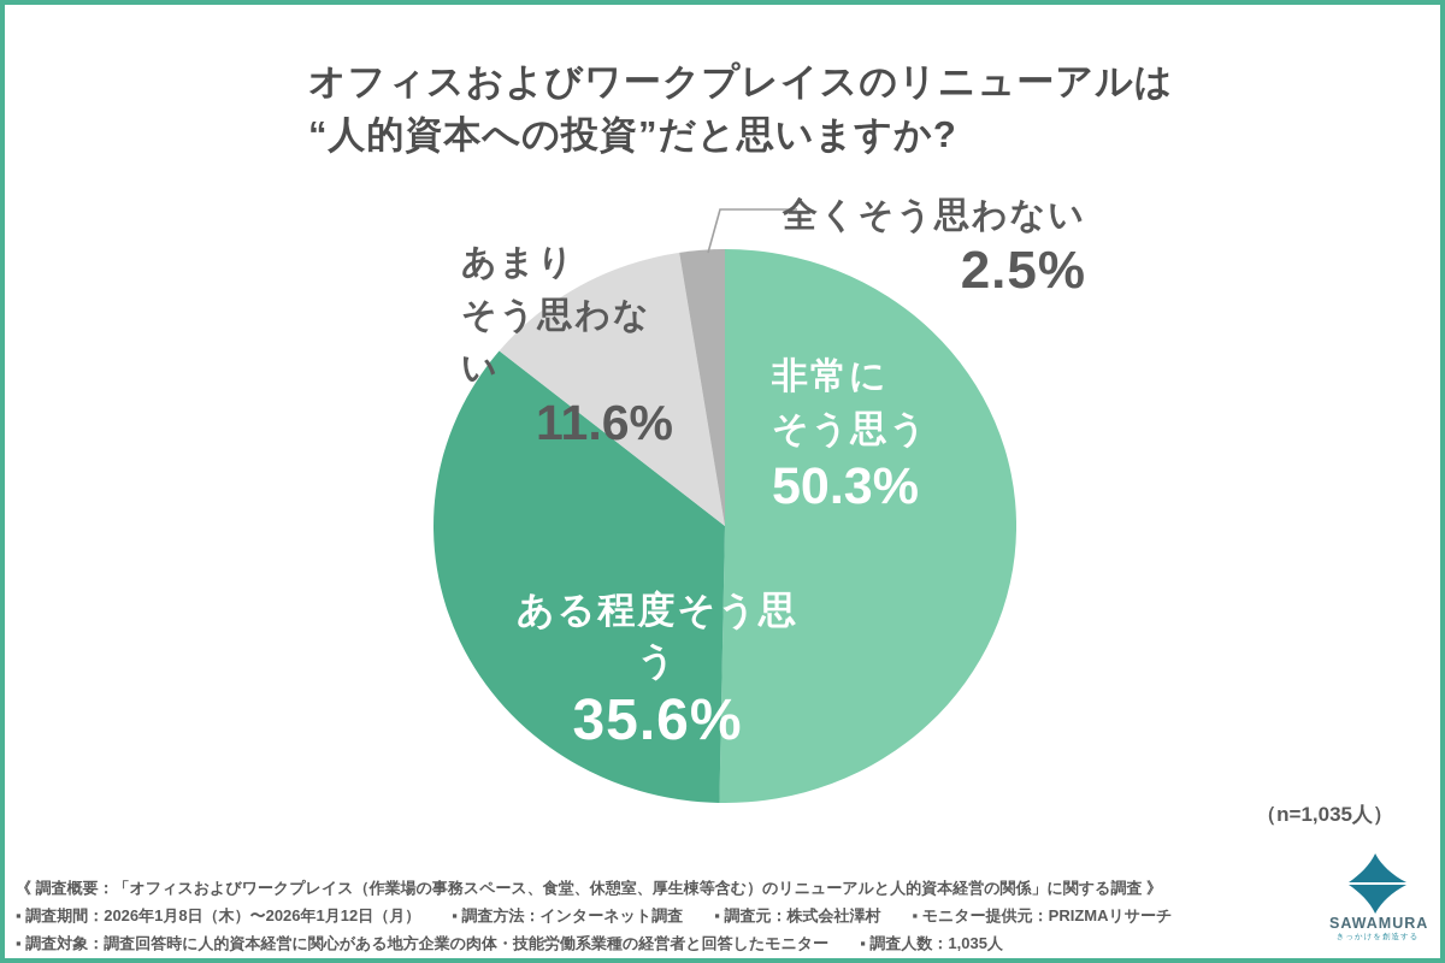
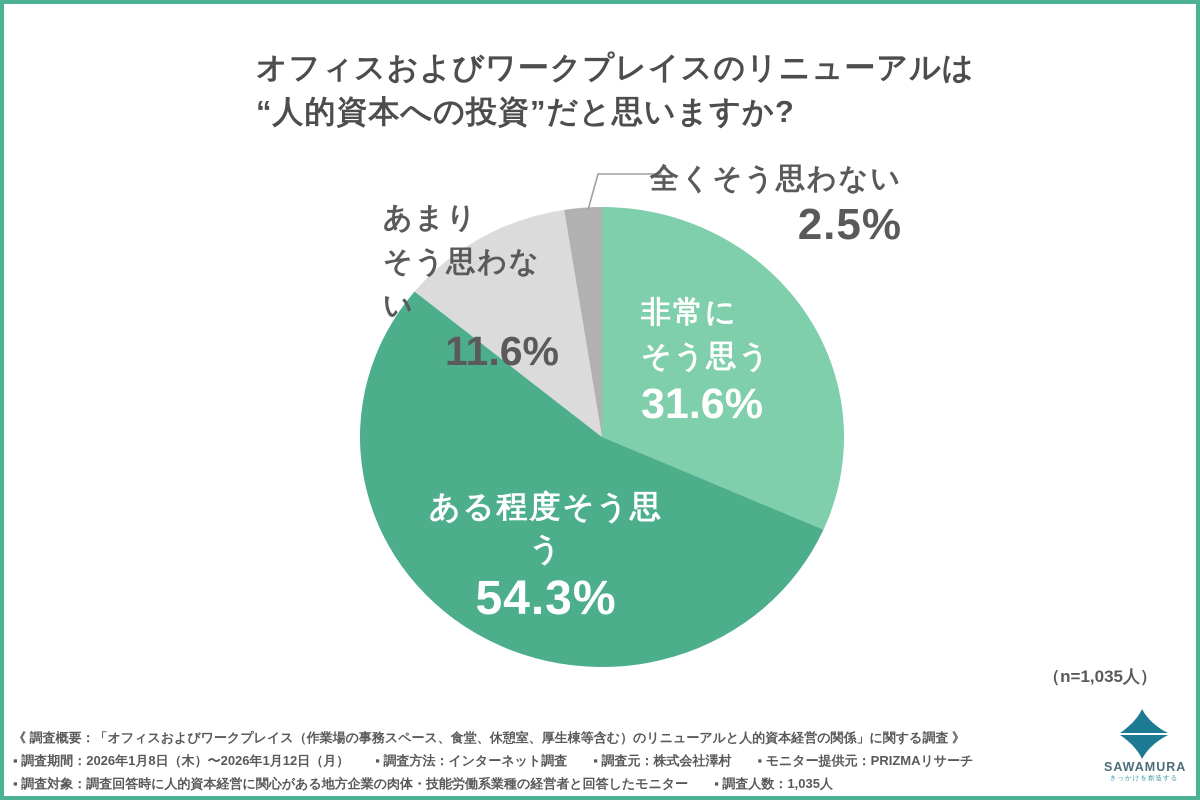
非常にそう思う: 50.3% -> 31.6%
ある程度そう思う: 35.6% -> 54.3%
